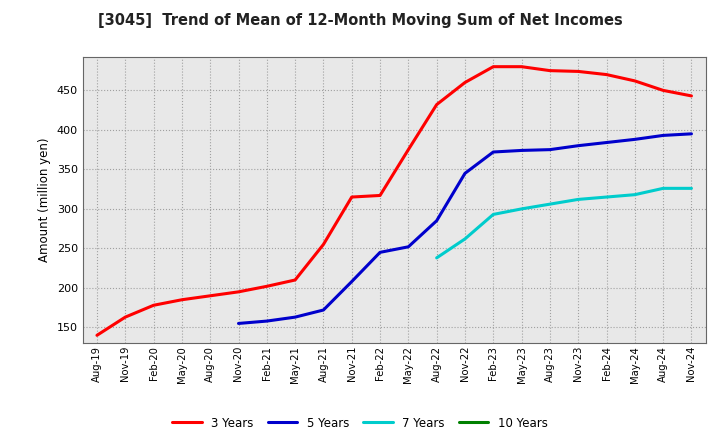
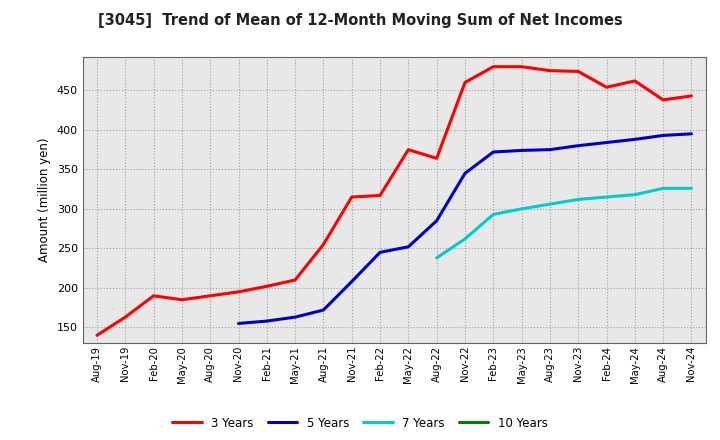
3 Years/Feb-20: 178 -> 190
3 Years/Aug-22: 432 -> 364
3 Years/Feb-24: 470 -> 454
3 Years/Aug-24: 450 -> 438
